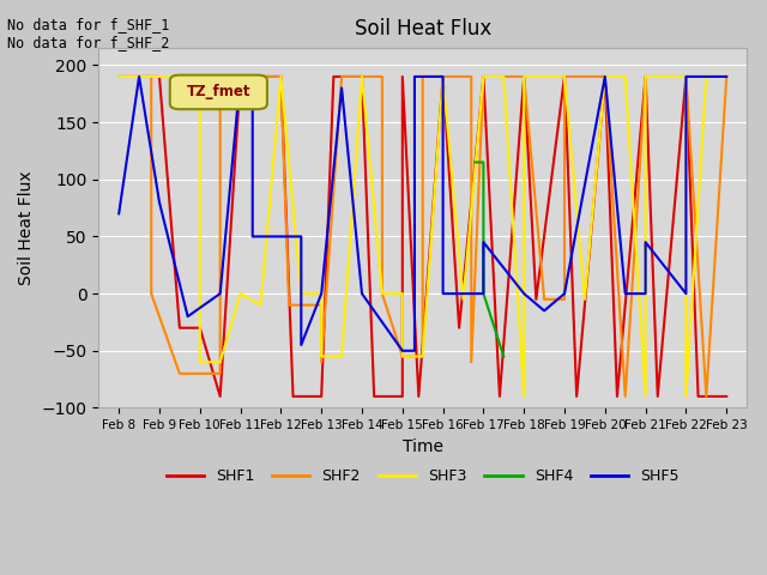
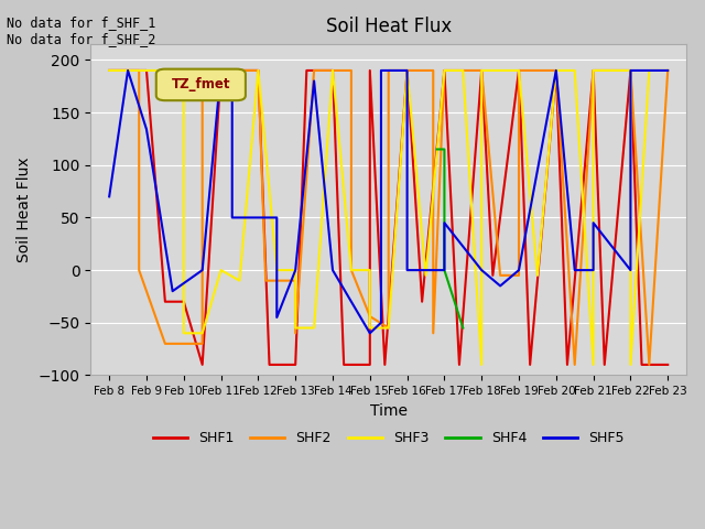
SHF5/Feb 9: 80 -> 134
SHF2/Feb 15: -55 -> -44
SHF5/Feb 15: -50 -> -60
